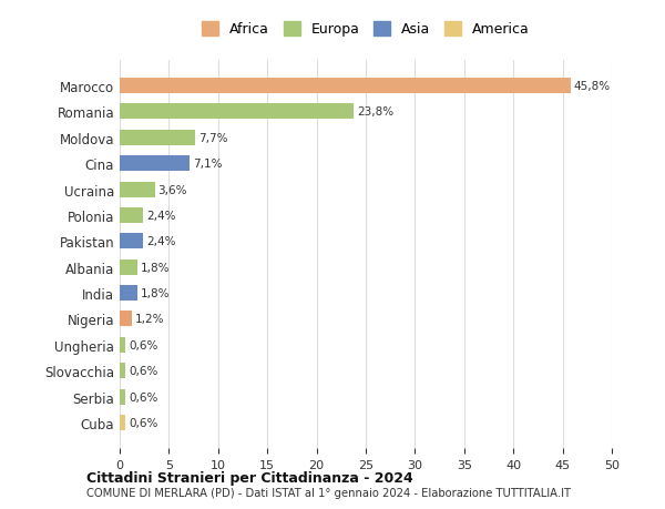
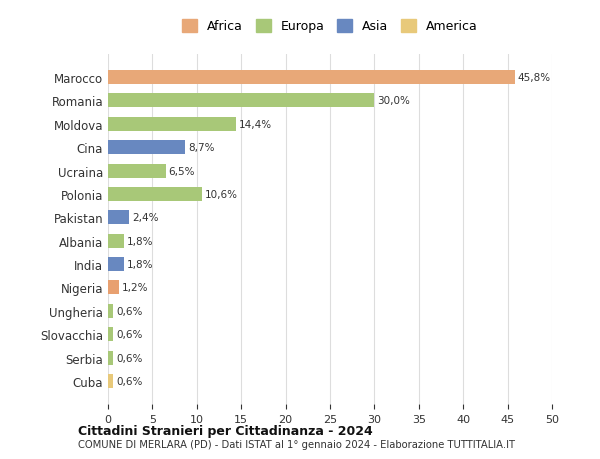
Romania: 23,8% -> 30,0%
Moldova: 7,7% -> 14,4%
Cina: 7,1% -> 8,7%
Ucraina: 3,6% -> 6,5%
Polonia: 2,4% -> 10,6%
